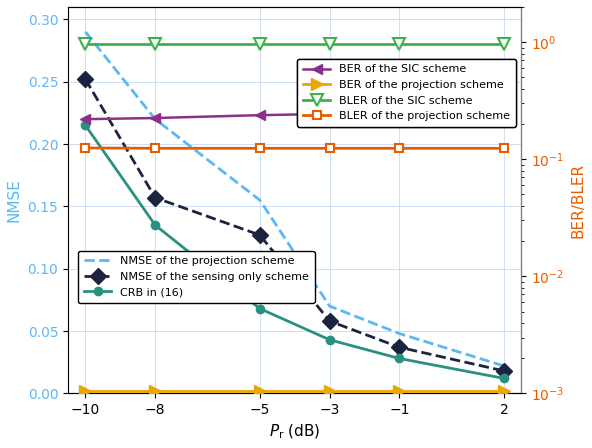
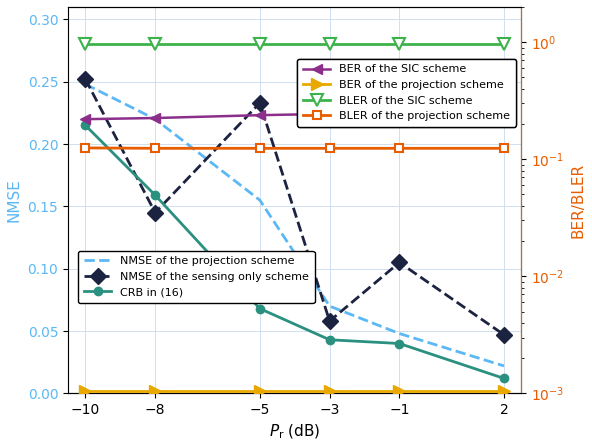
NMSE of the projection scheme/−10: 0.290 -> 0.248
NMSE of the sensing only scheme/−8: 0.157 -> 0.145
CRB in (16)/−8: 0.135 -> 0.159
NMSE of the sensing only scheme/−5: 0.127 -> 0.233
NMSE of the sensing only scheme/−1: 0.037 -> 0.105
CRB in (16)/−1: 0.028 -> 0.040
NMSE of the sensing only scheme/2: 0.018 -> 0.047
